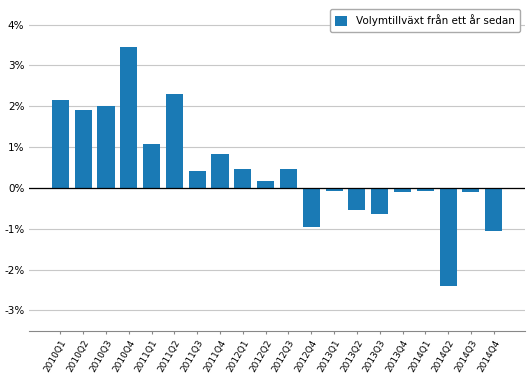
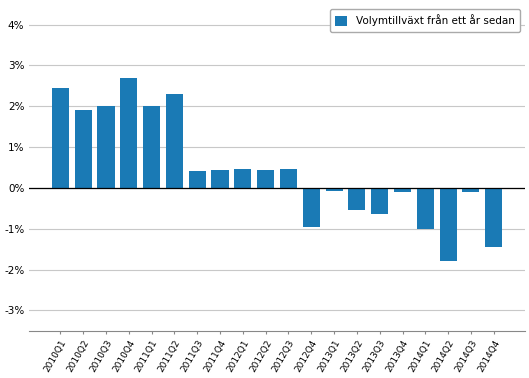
2010Q1: 2.15% -> 2.45%
2010Q4: 3.45% -> 2.70%
2011Q1: 1.07% -> 2.00%
2011Q4: 0.82% -> 0.45%
2012Q2: 0.18% -> 0.45%
2014Q1: -0.07% -> -1.00%
2014Q2: -2.40% -> -1.80%
2014Q4: -1.05% -> -1.45%
